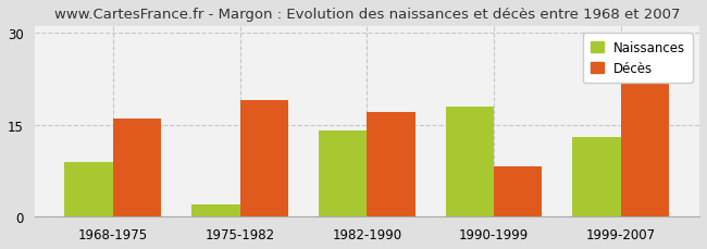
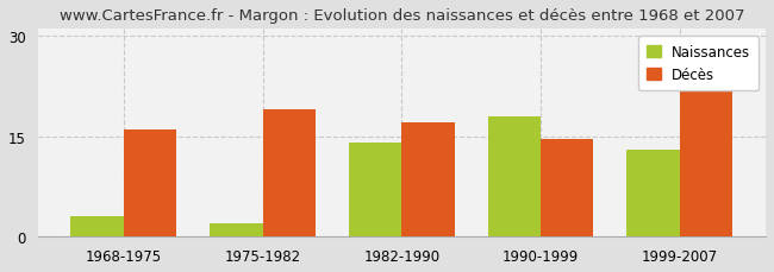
Naissances/1968-1975: 9 -> 3
Décès/1990-1999: 8.2 -> 14.5
